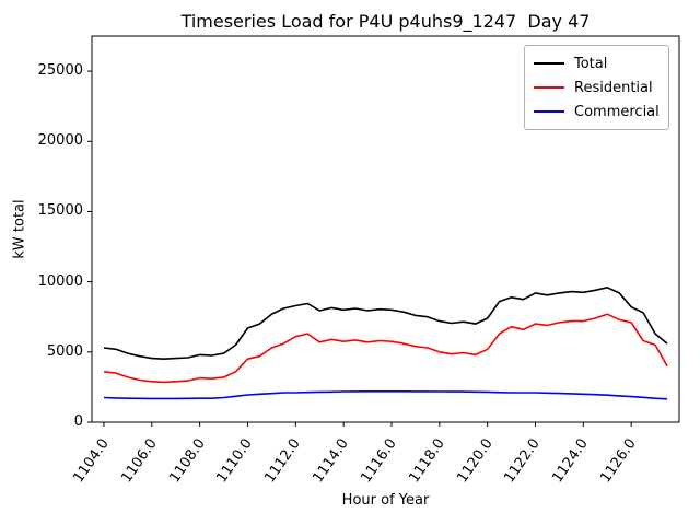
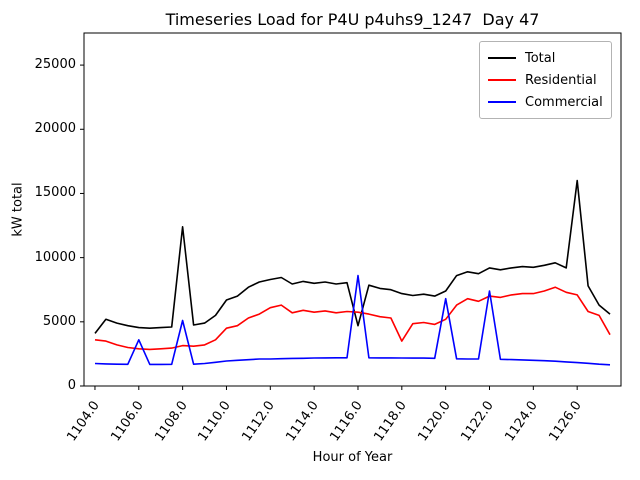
Total/1104.0: 5300 -> 4100
Commercial/1106.0: 1700 -> 3600
Total/1108.0: 4800 -> 12400
Commercial/1108.0: 1700 -> 5100
Total/1116.0: 8000 -> 4700
Commercial/1116.0: 2200 -> 8600
Residential/1118.0: 5000 -> 3500
Commercial/1120.0: 2200 -> 6800
Commercial/1122.0: 2100 -> 7400
Total/1126.0: 8200 -> 16000
